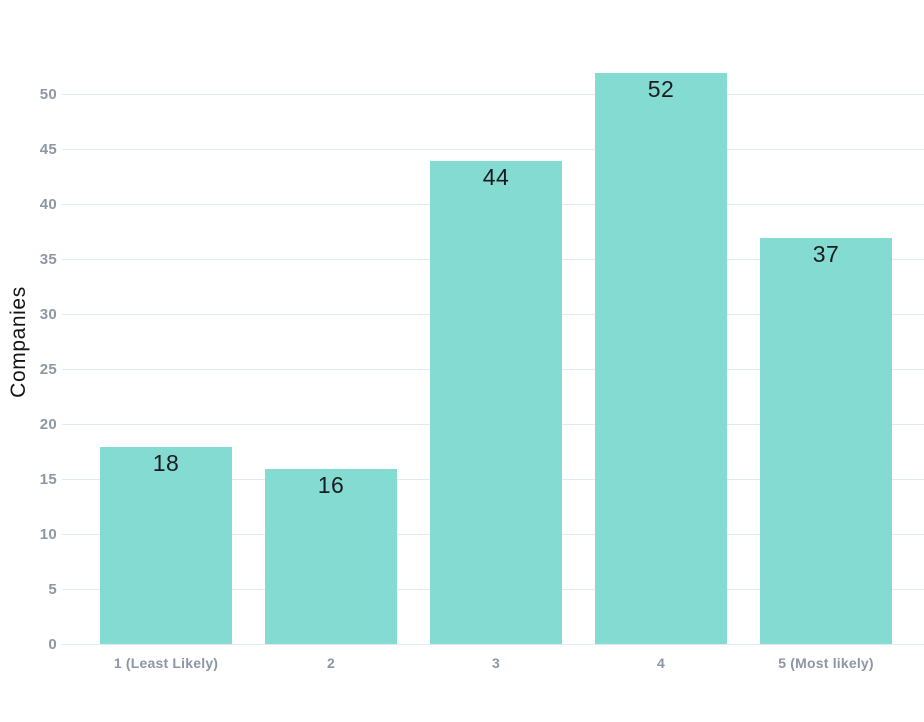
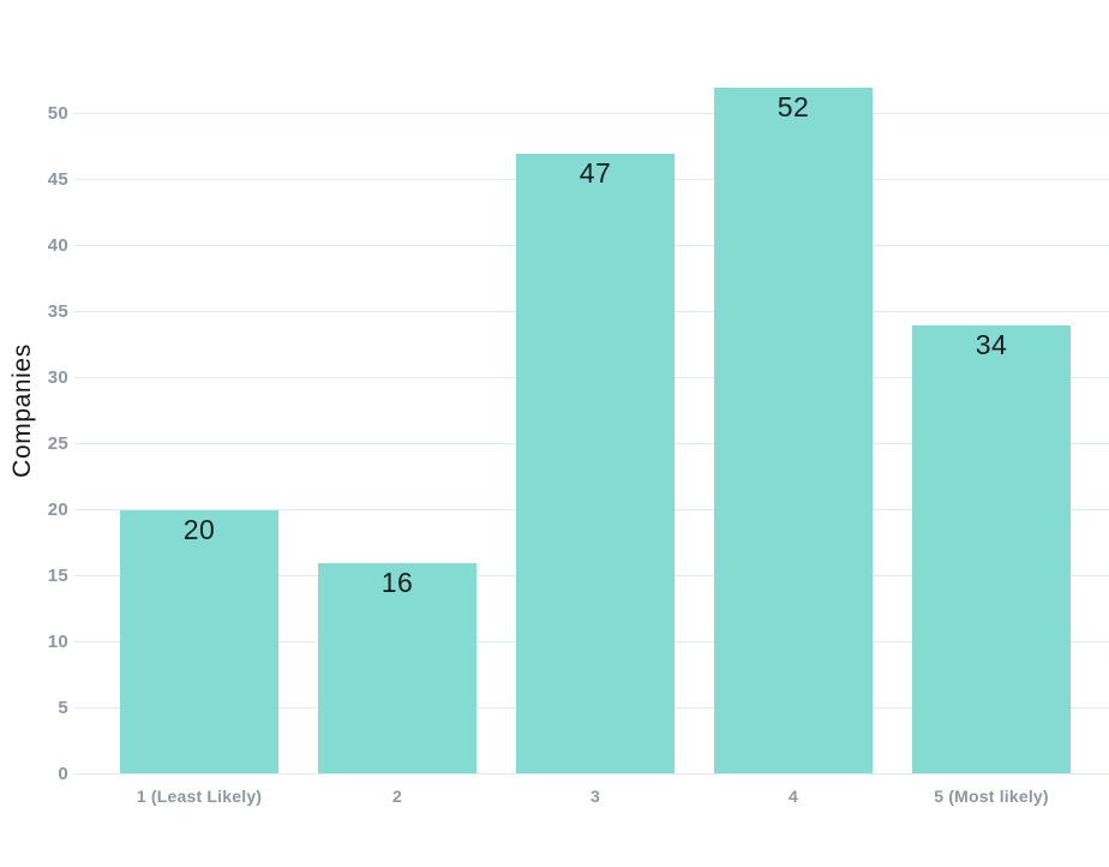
1 (Least Likely): 18 -> 20
3: 44 -> 47
5 (Most likely): 37 -> 34
